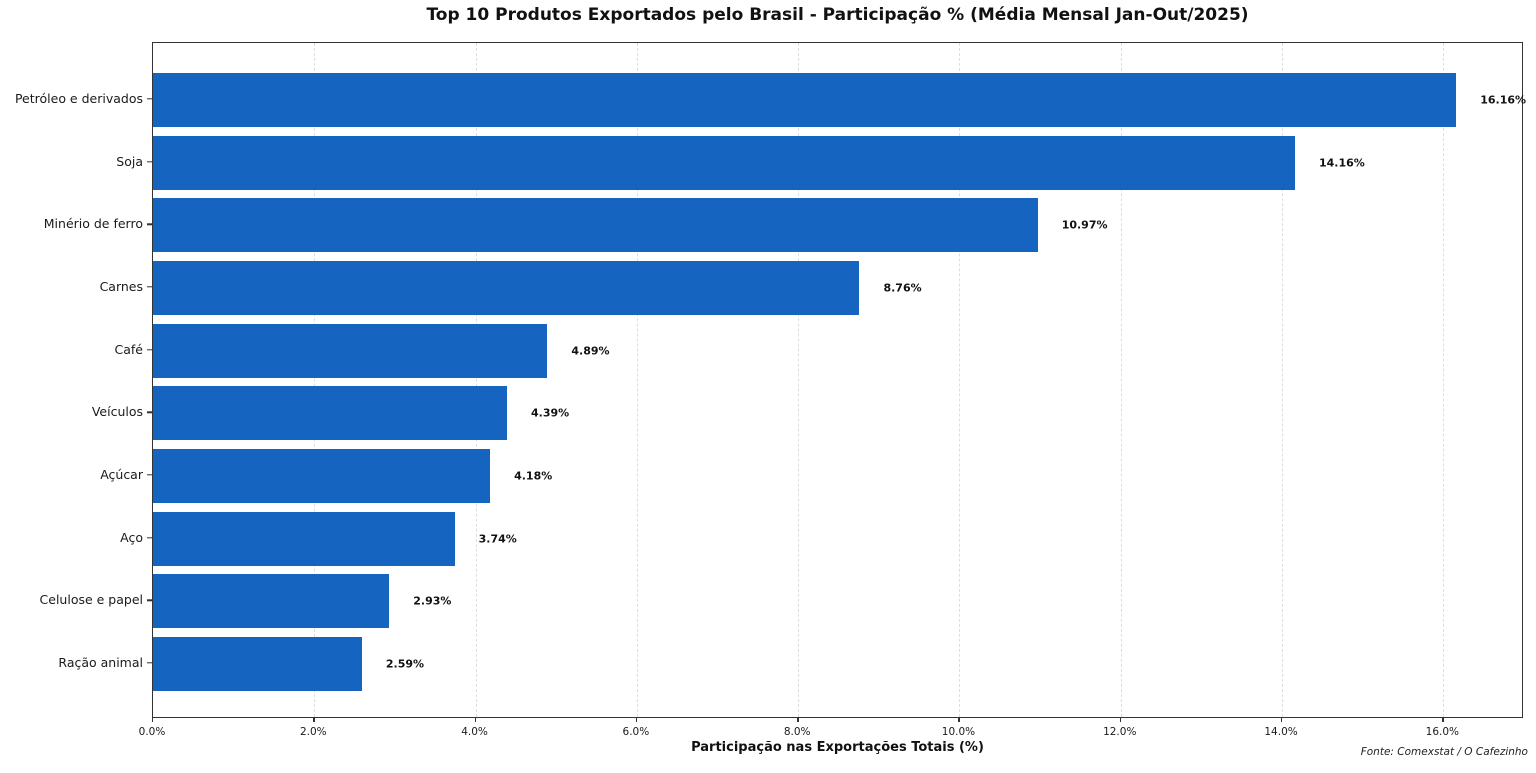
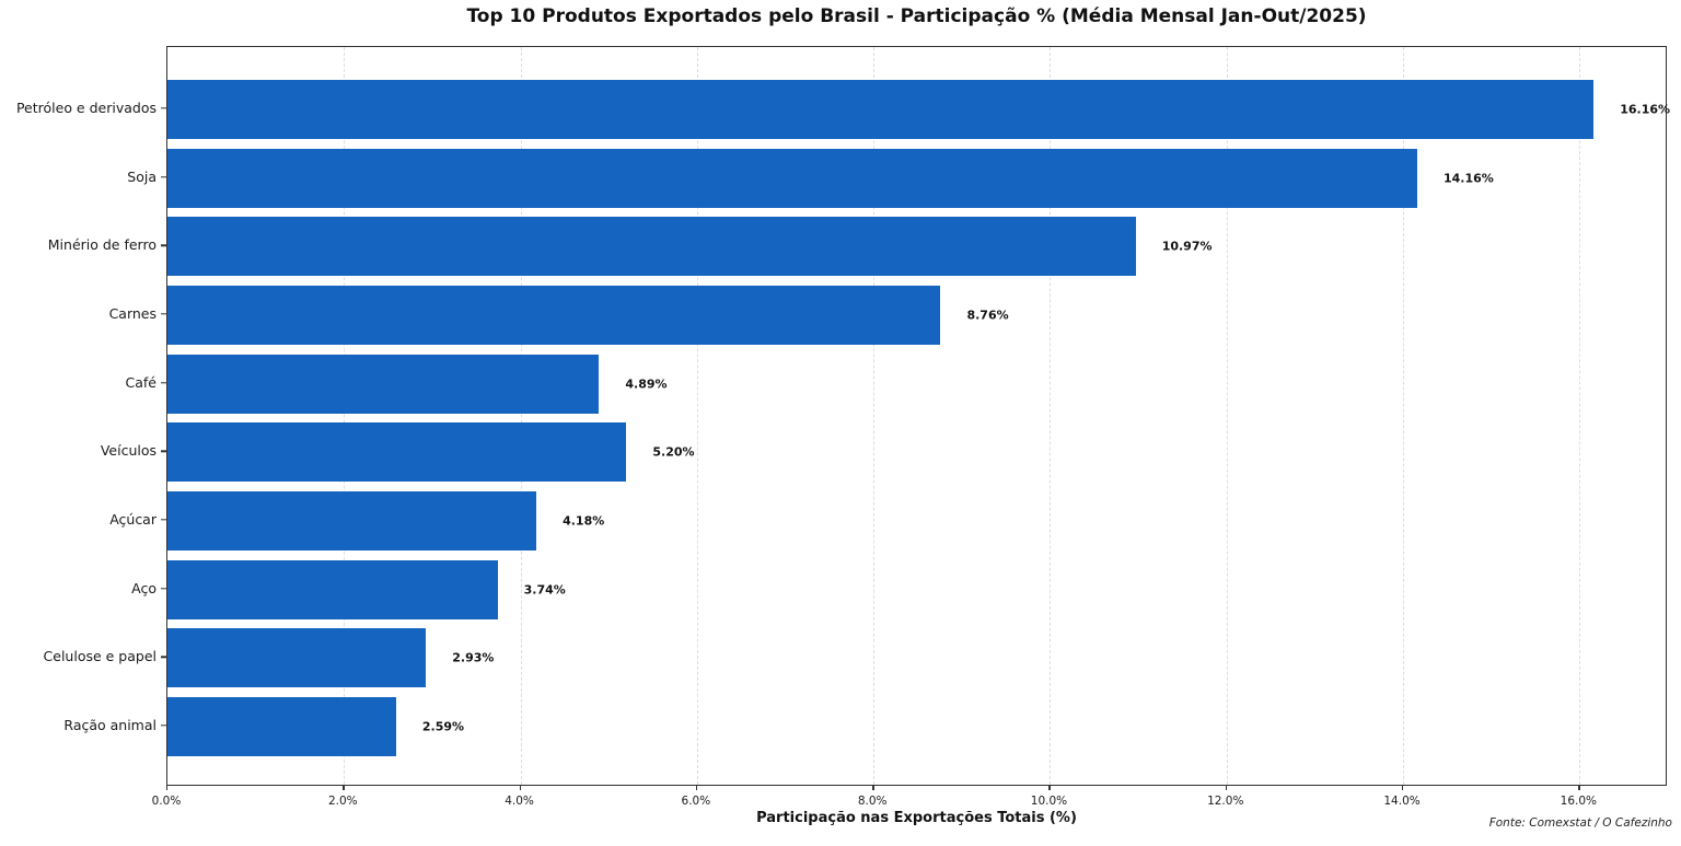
Veículos: 4.39% -> 5.20%
